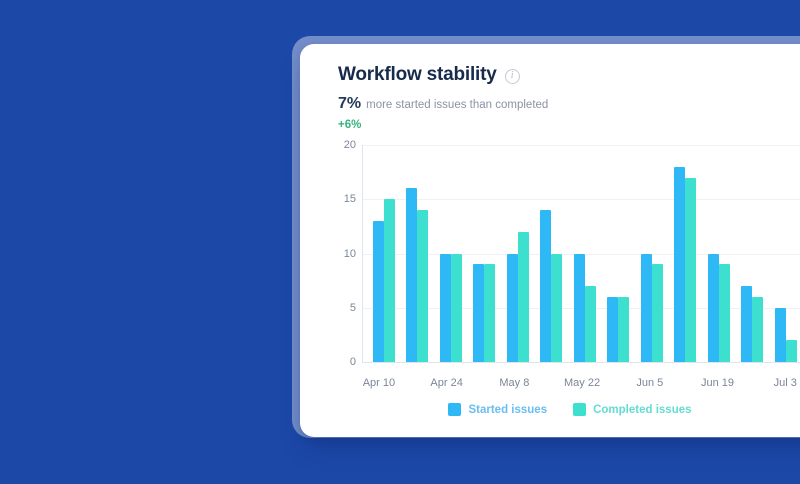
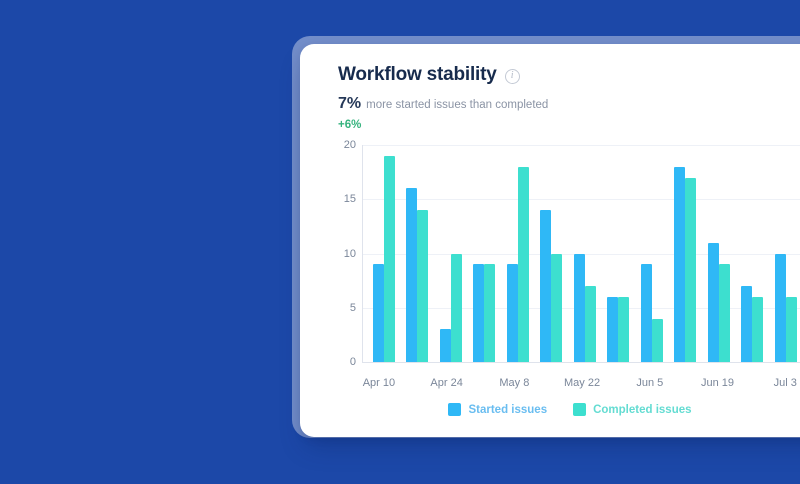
Started issues/Apr 10: 13 -> 9
Completed issues/Apr 10: 15 -> 19
Started issues/Apr 24: 10 -> 3
Started issues/May 8: 10 -> 9
Completed issues/May 8: 12 -> 18
Started issues/Jun 5: 10 -> 9
Completed issues/Jun 5: 9 -> 4
Started issues/Jun 19: 10 -> 11
Started issues/Jul 3: 5 -> 10
Completed issues/Jul 3: 2 -> 6
